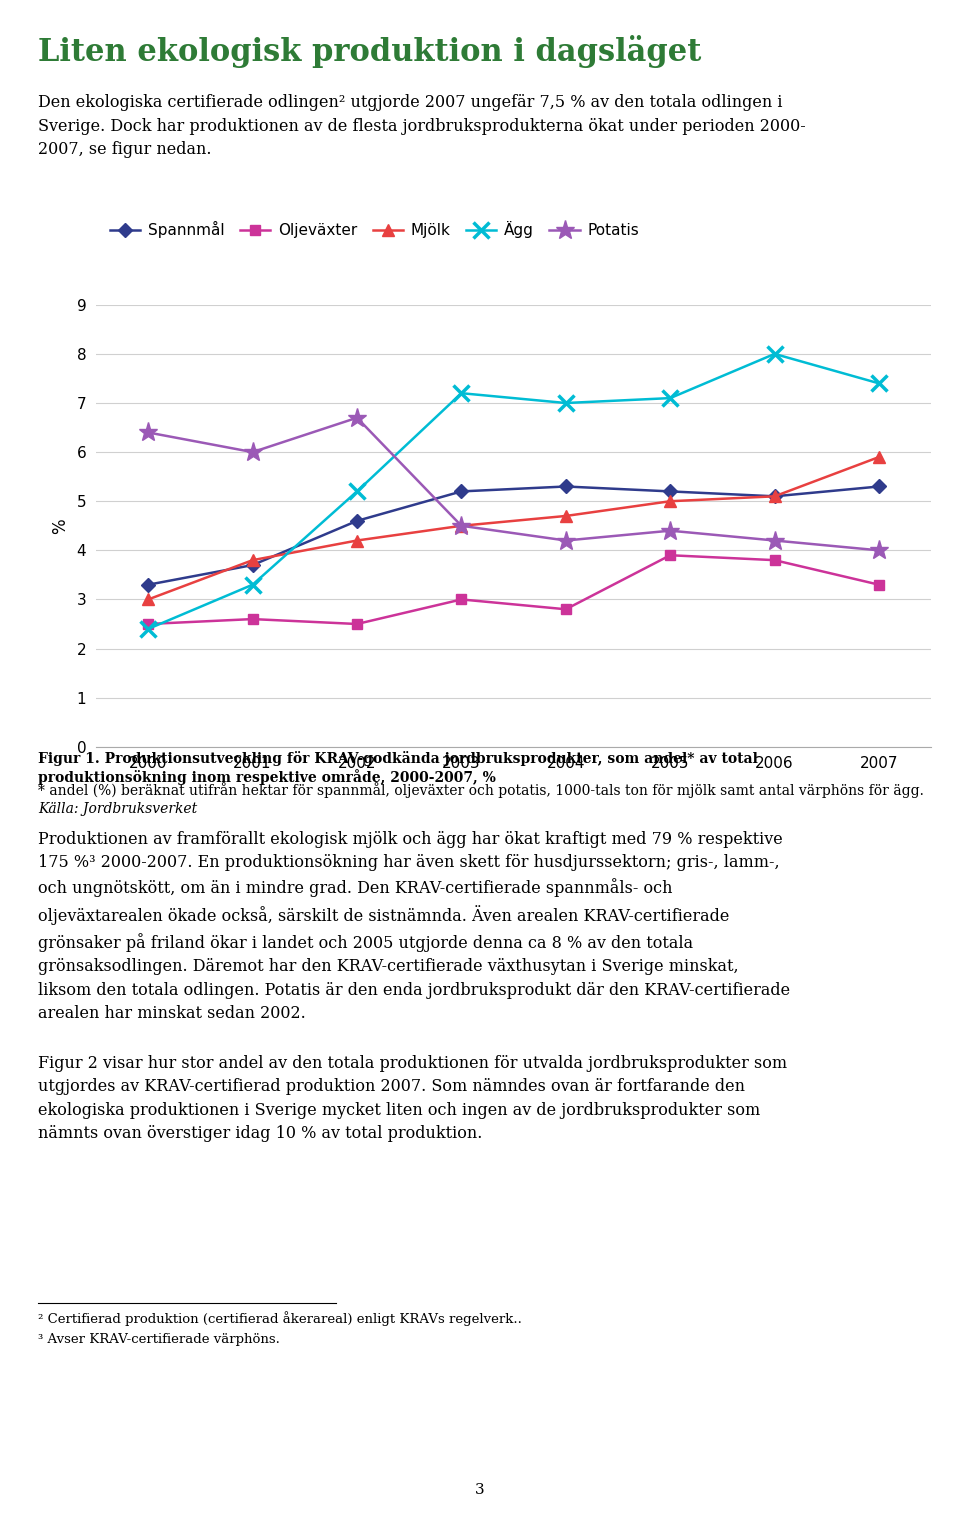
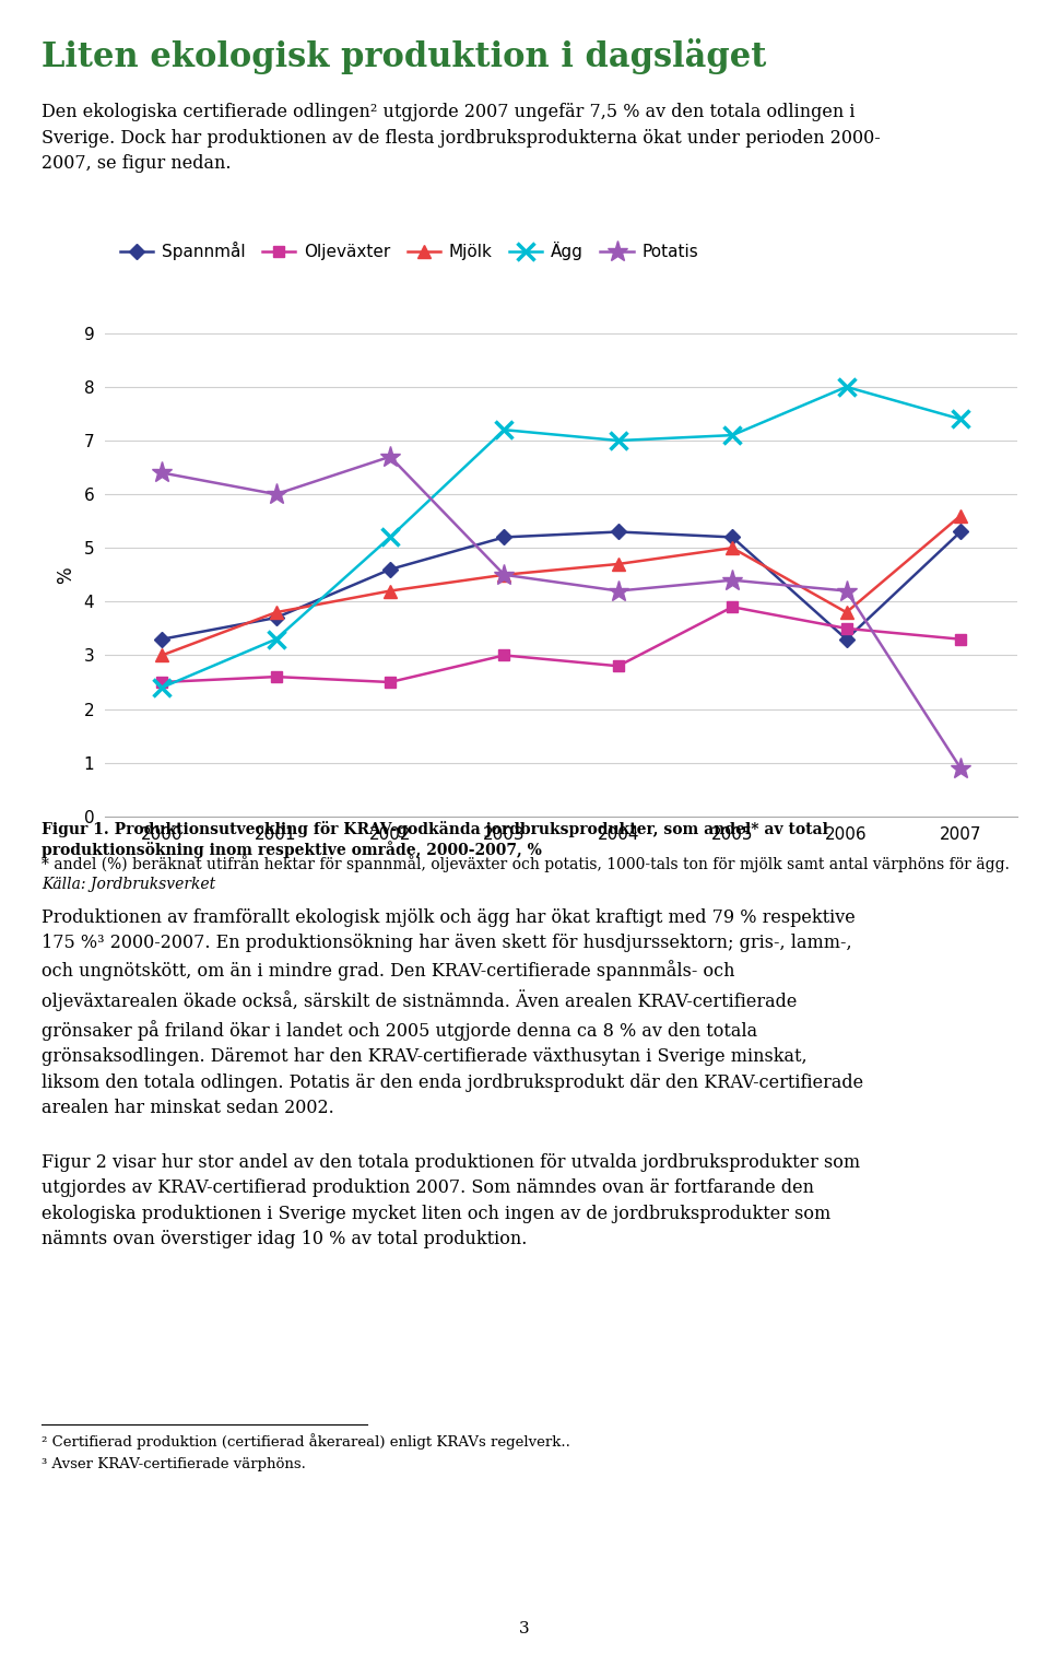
Spannmål/2006: 5.1 -> 3.3
Oljeväxter/2006: 3.8 -> 3.5
Mjölk/2006: 5.1 -> 3.8
Mjölk/2007: 5.9 -> 5.6
Potatis/2007: 4.0 -> 0.9
